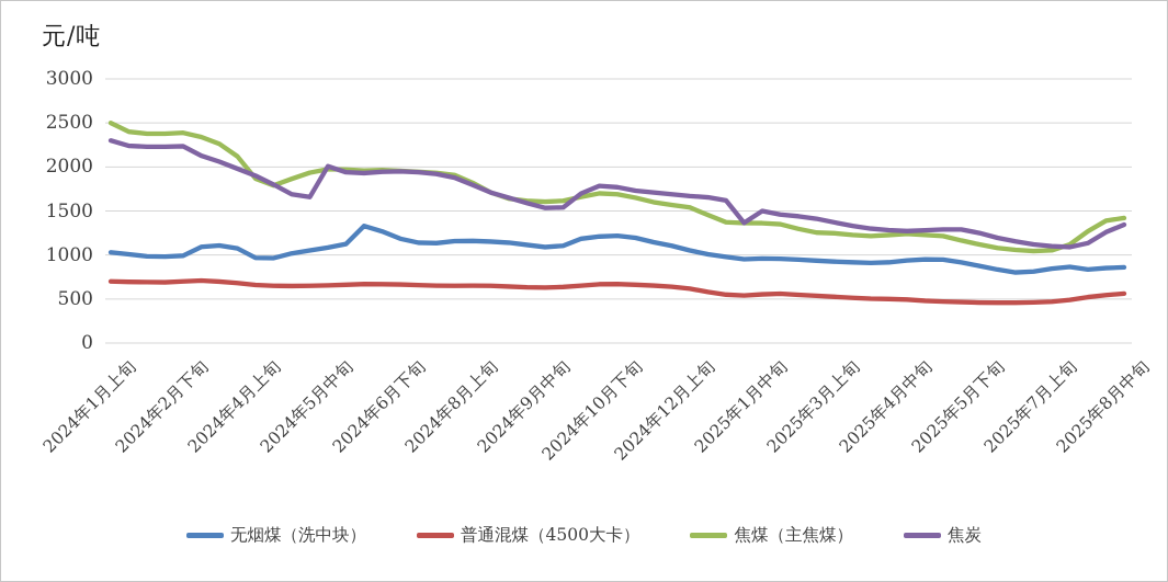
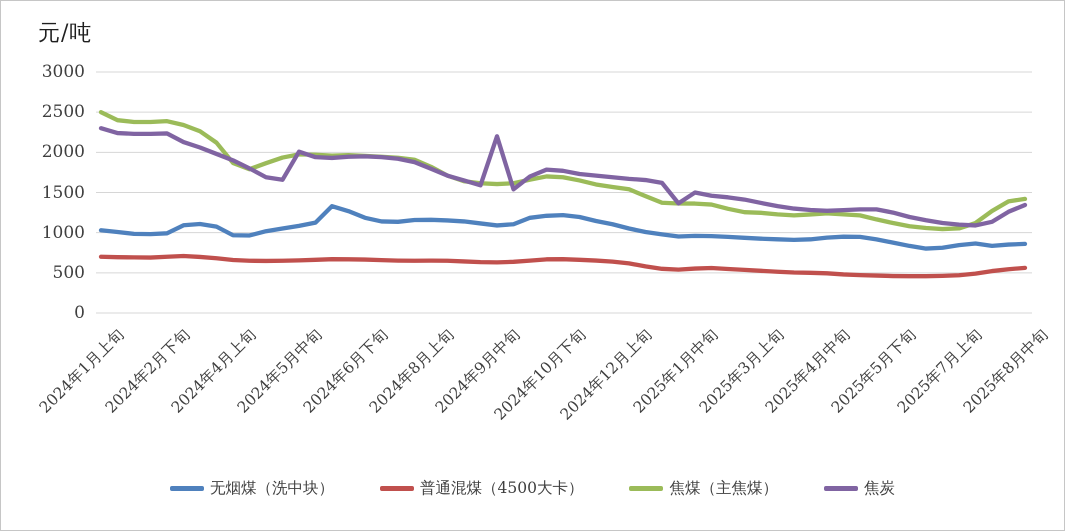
焦炭/2024年9月中旬: 1500 -> 2200
